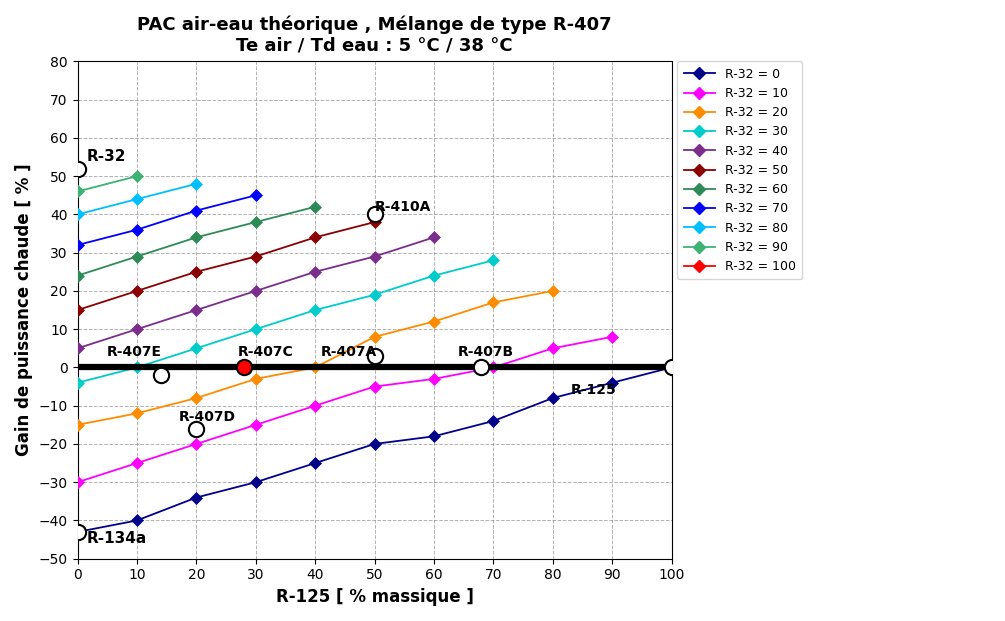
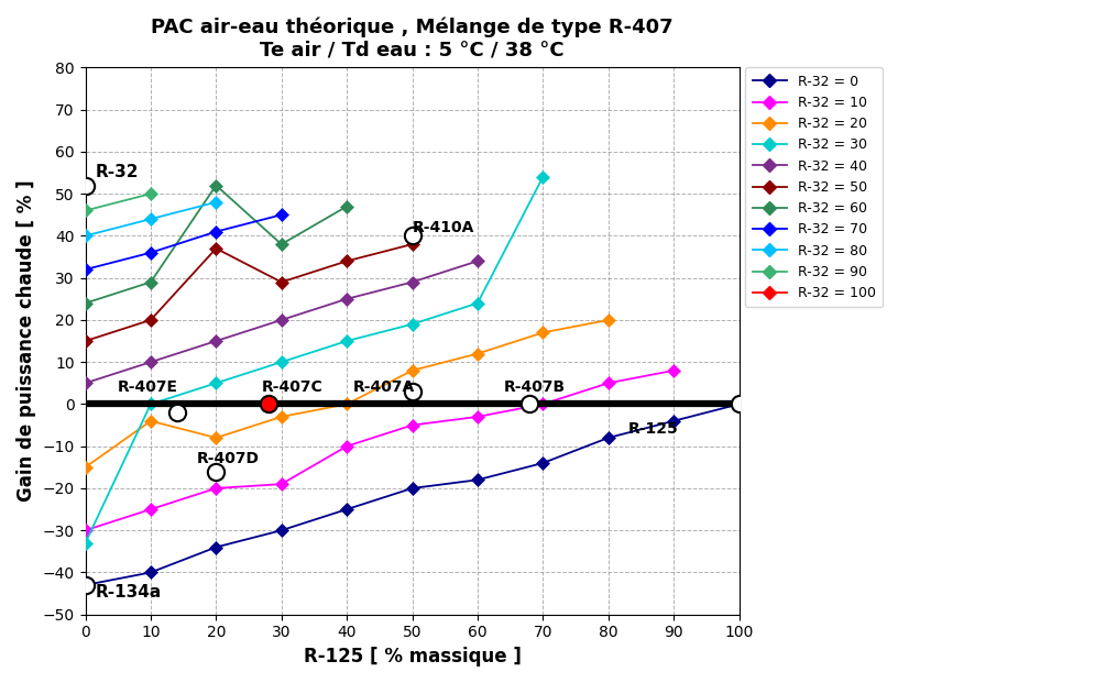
R-32 = 30/0: -4 -> -33
R-32 = 20/10: -12 -> -4
R-32 = 50/20: 25 -> 37
R-32 = 60/20: 34 -> 52
R-32 = 10/30: -15 -> -19
R-32 = 60/40: 42 -> 47
R-32 = 30/70: 28 -> 54
